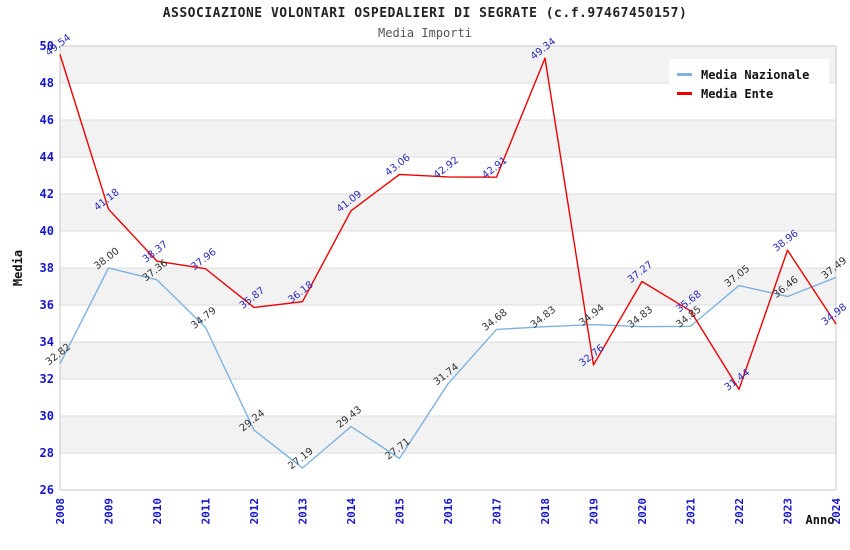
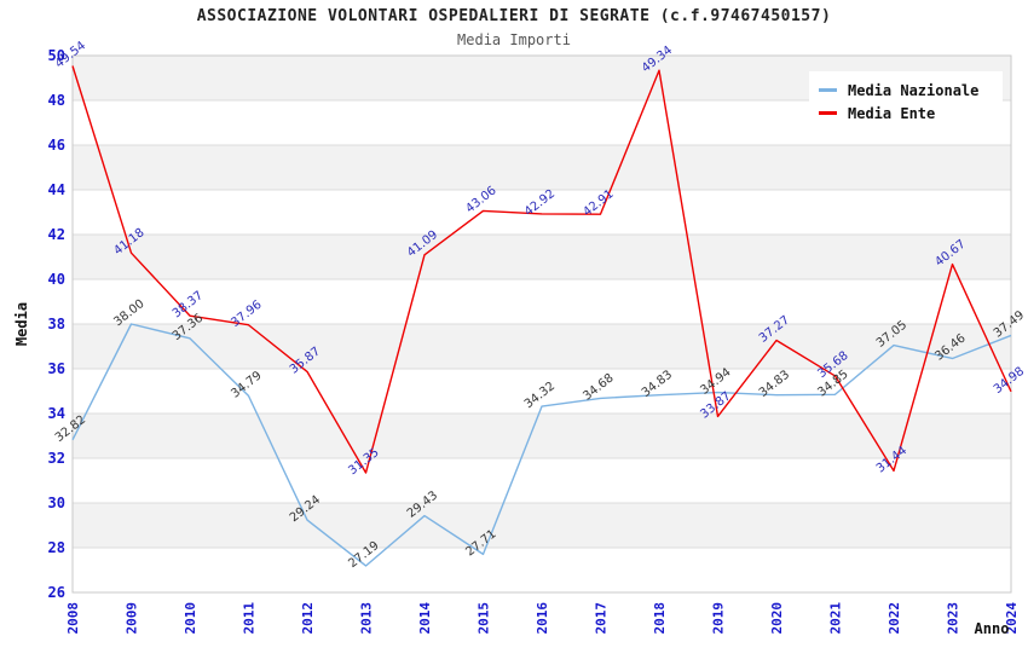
Media Ente/2013: 36.18 -> 31.35
Media Nazionale/2016: 31.74 -> 34.32
Media Ente/2019: 32.76 -> 33.87
Media Ente/2023: 38.96 -> 40.67
